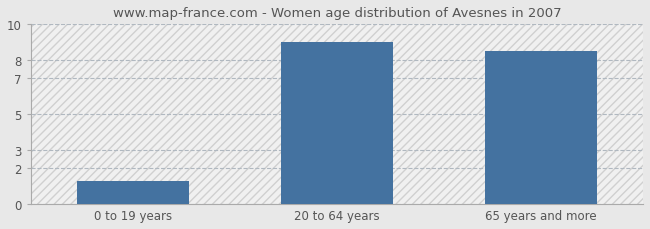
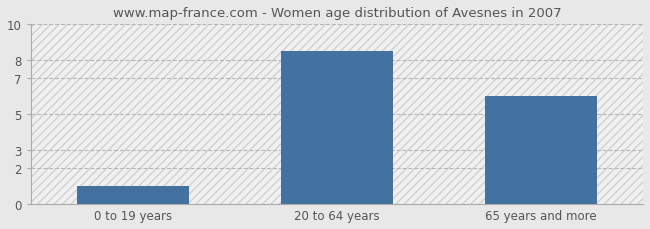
0 to 19 years: 1.3 -> 1.0
20 to 64 years: 9.0 -> 8.5
65 years and more: 8.5 -> 6.0
